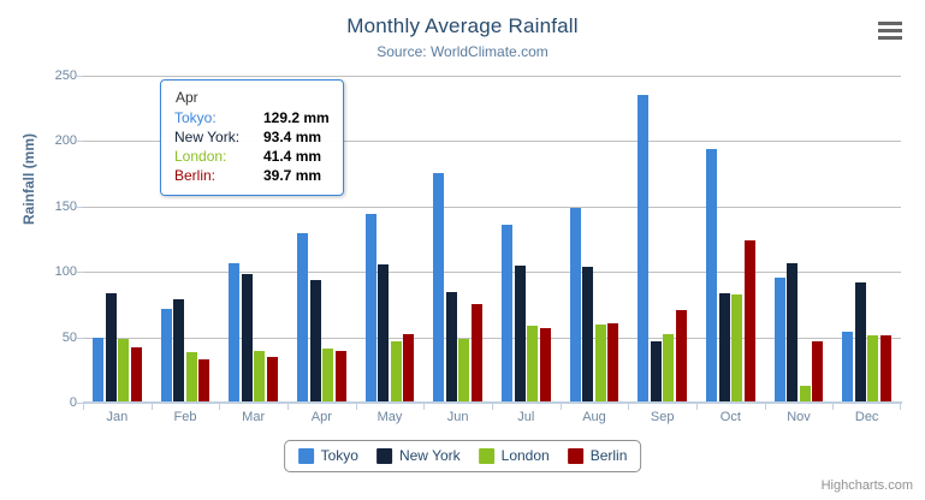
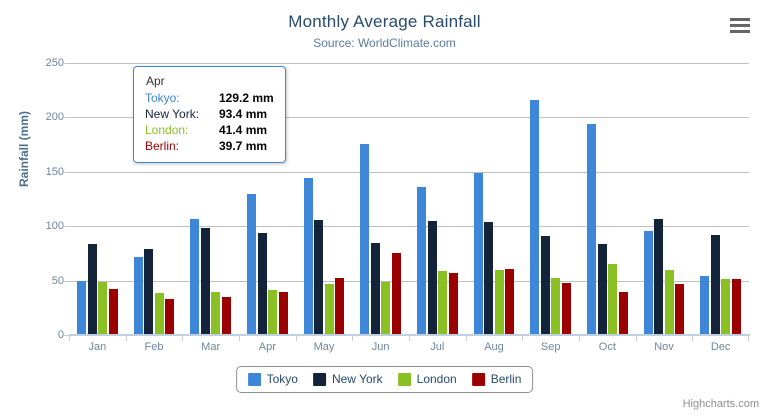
Tokyo/Sep: 235 -> 216
New York/Sep: 47 -> 91
Berlin/Sep: 71 -> 48
London/Oct: 83 -> 65
Berlin/Oct: 124 -> 39
London/Nov: 13 -> 59
